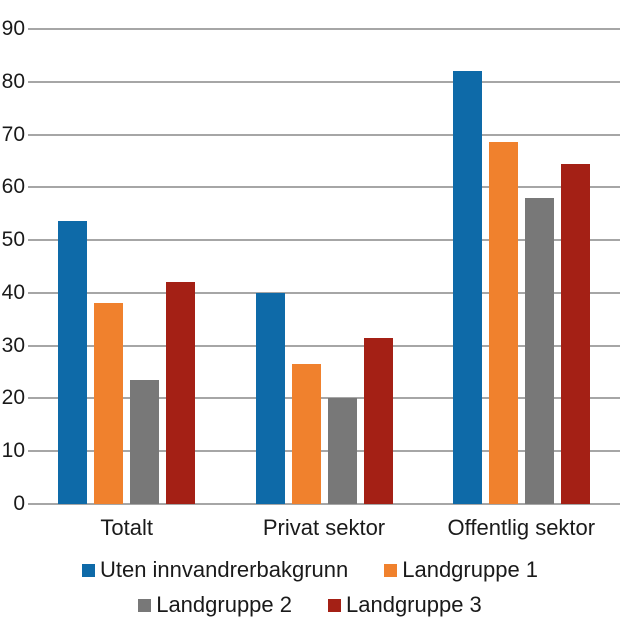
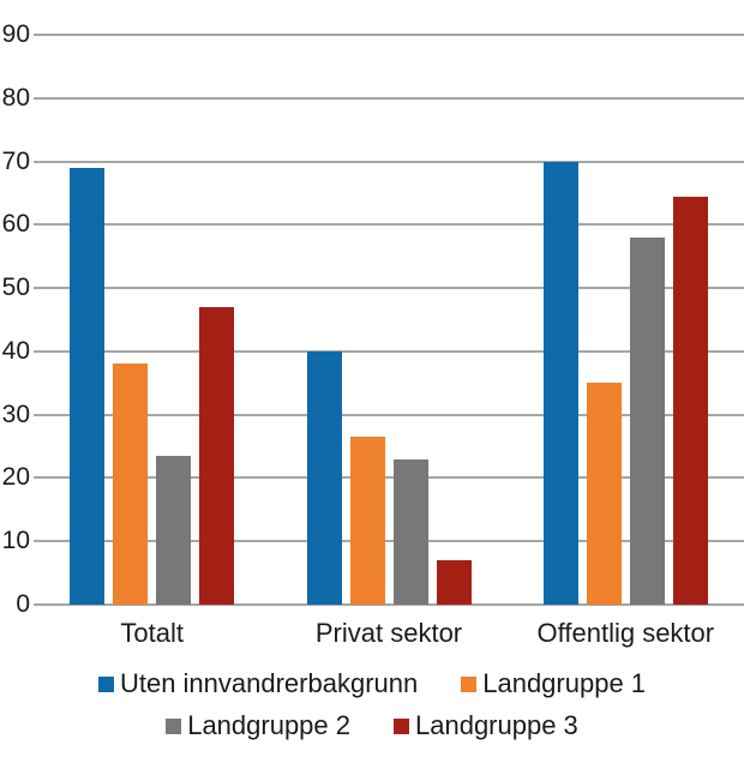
Uten innvandrerbakgrunn/Totalt: 54 -> 69
Landgruppe 3/Totalt: 42 -> 47
Landgruppe 2/Privat sektor: 20 -> 23
Landgruppe 3/Privat sektor: 32 -> 7
Uten innvandrerbakgrunn/Offentlig sektor: 82 -> 70
Landgruppe 1/Offentlig sektor: 68 -> 35
